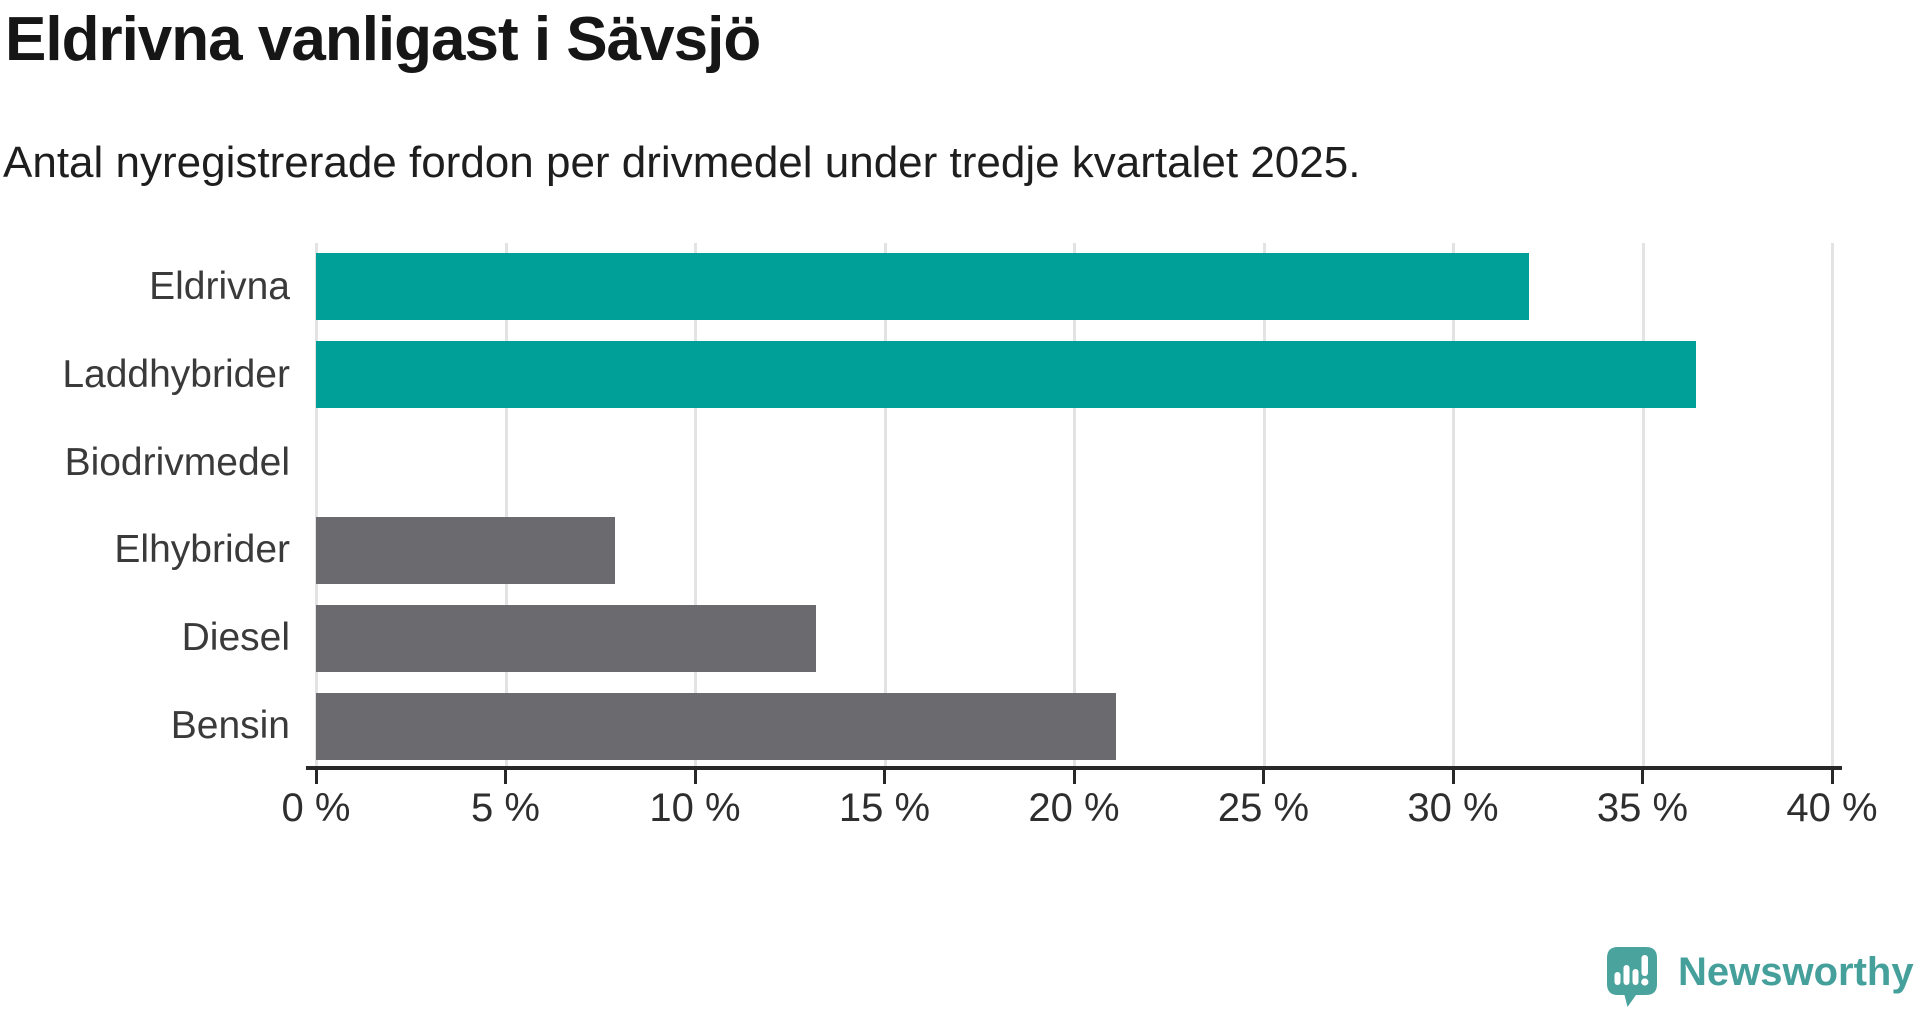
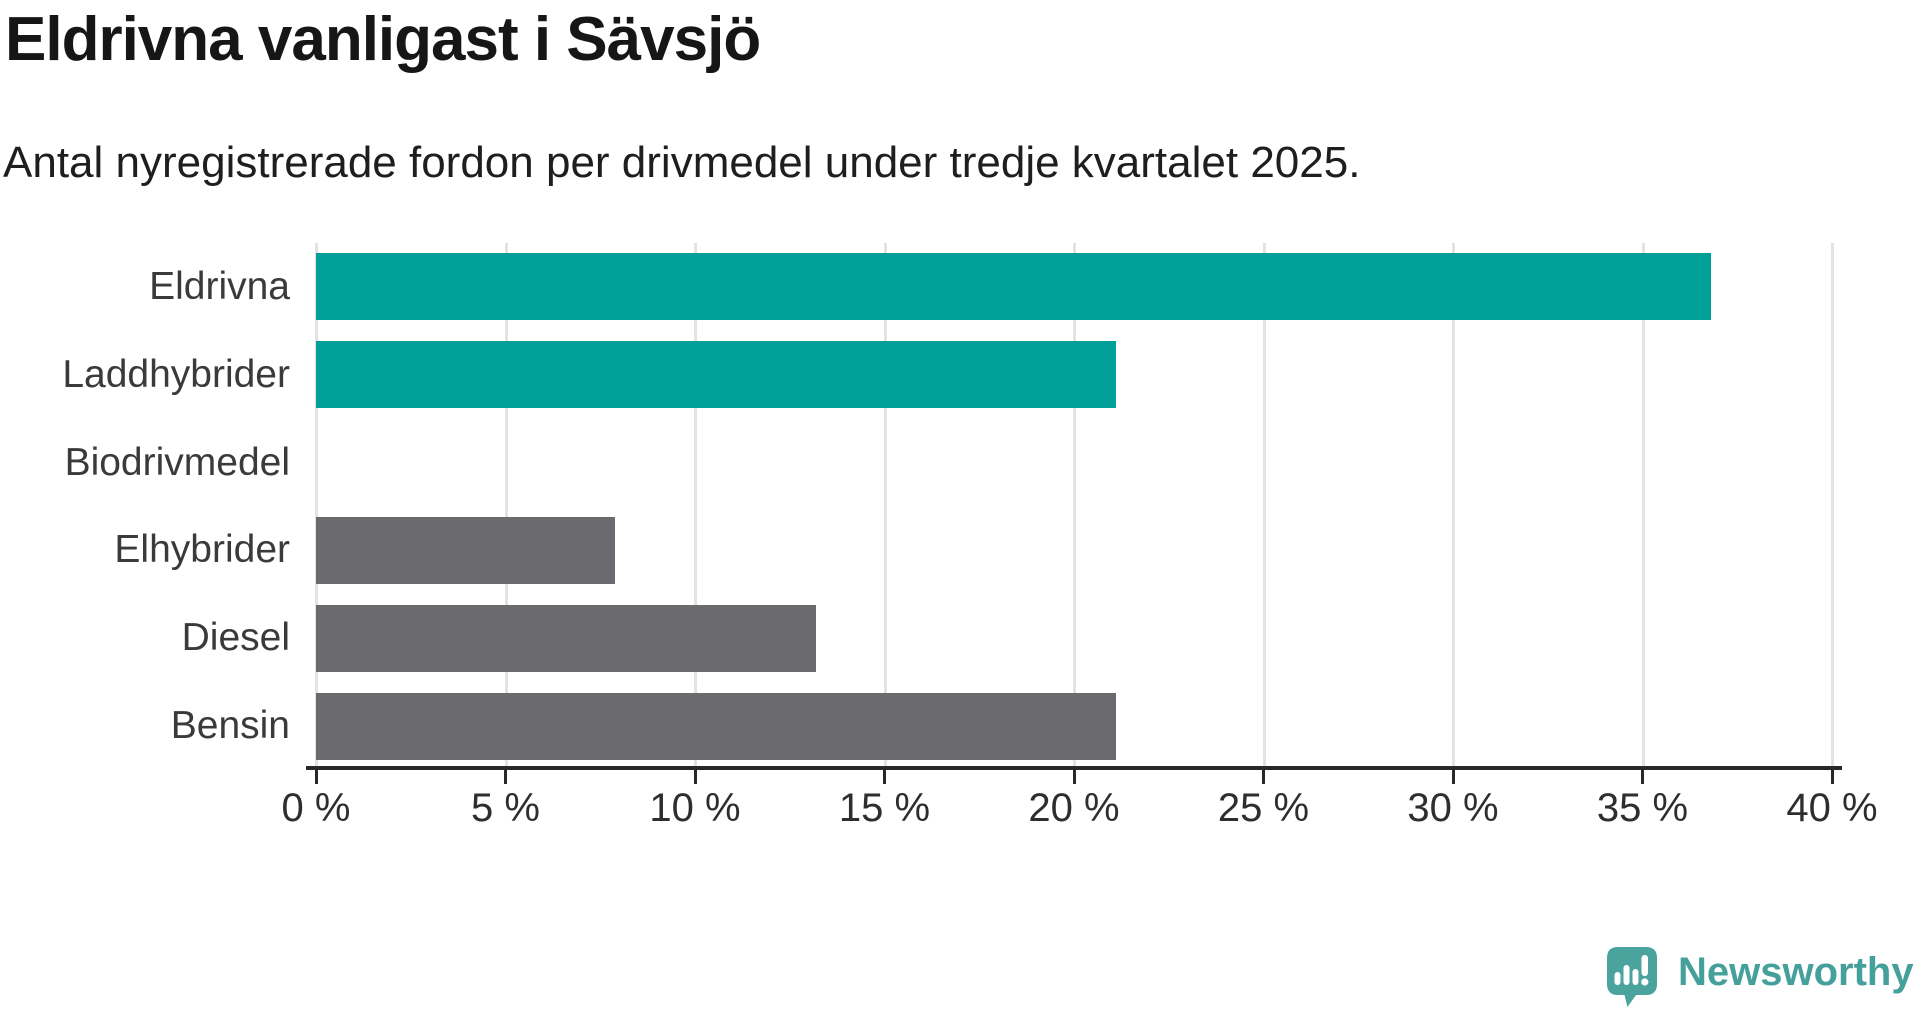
Eldrivna: 32.0% -> 36.8%
Laddhybrider: 36.4% -> 21.1%
